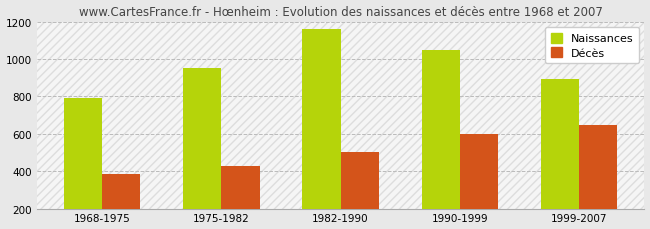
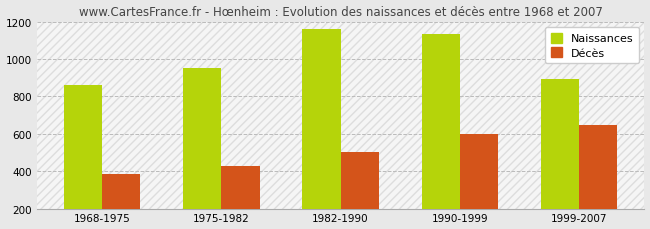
Naissances/1968-1975: 790 -> 860
Naissances/1990-1999: 1050 -> 1140
